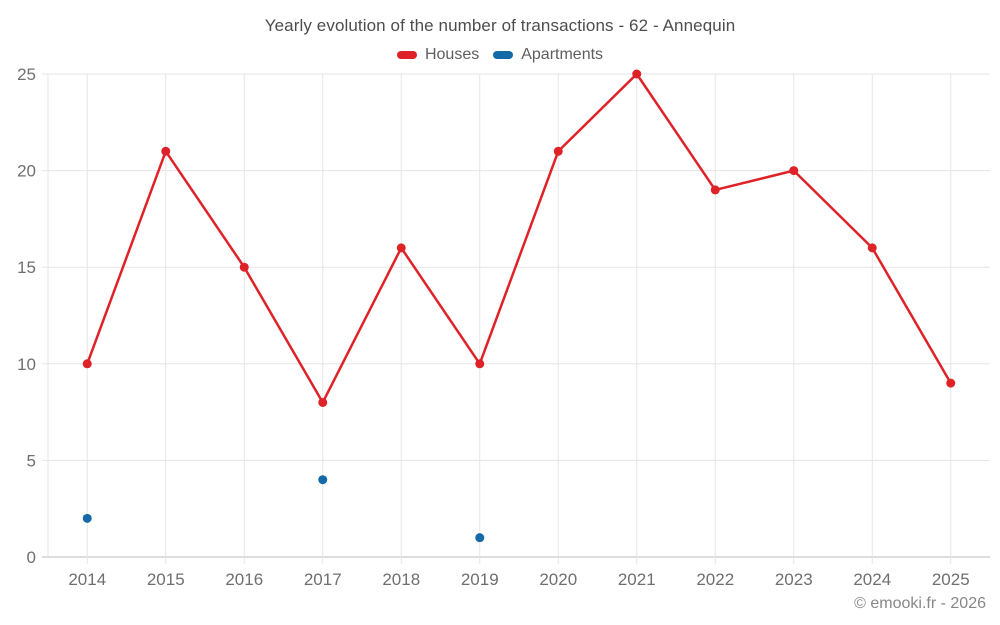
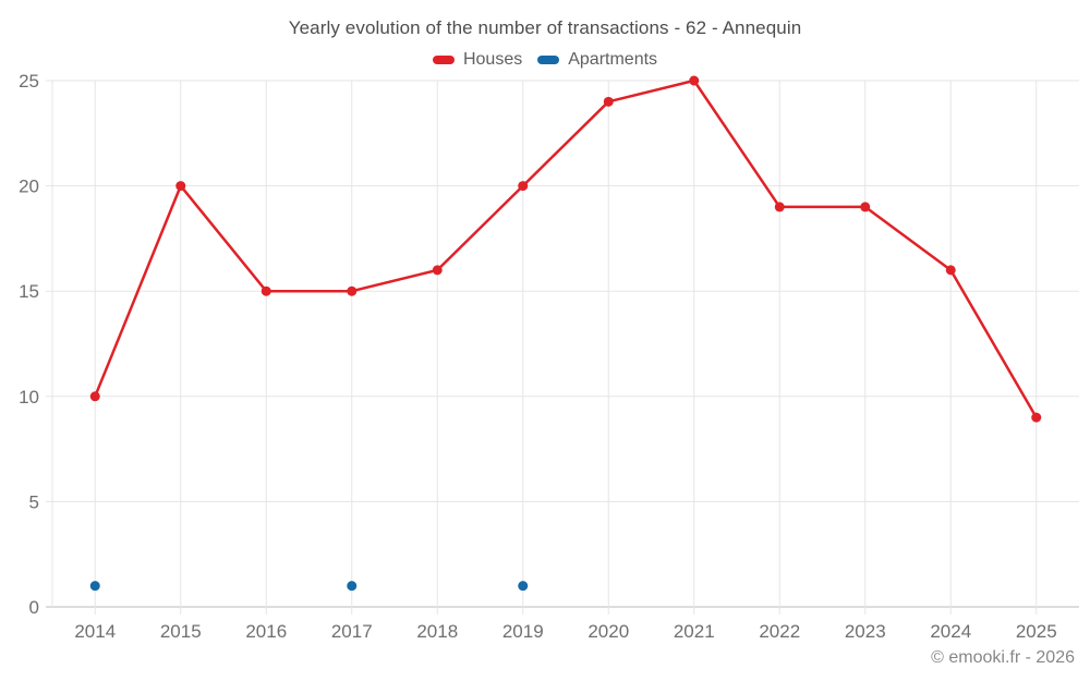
Apartments/2014: 2 -> 1
Houses/2015: 21 -> 20
Houses/2017: 8 -> 15
Apartments/2017: 4 -> 1
Houses/2019: 10 -> 20
Houses/2020: 21 -> 24
Houses/2023: 20 -> 19
